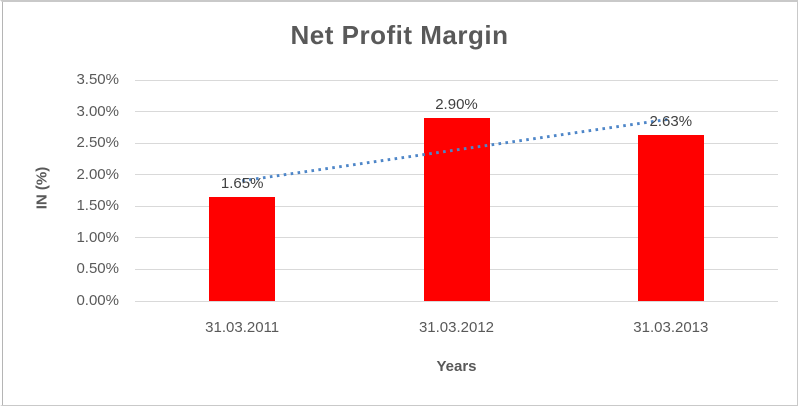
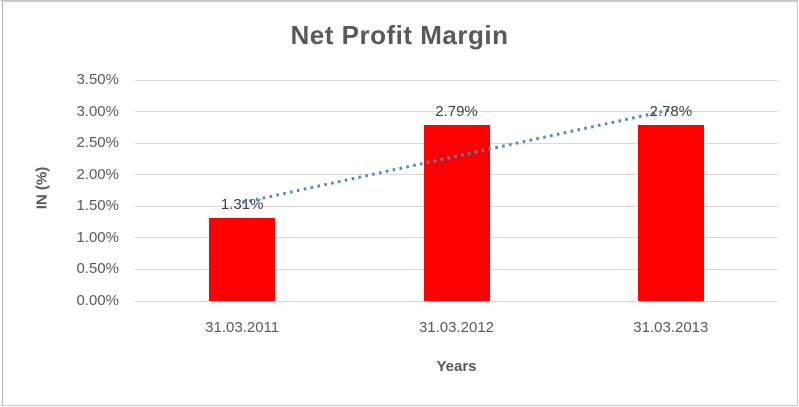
31.03.2011: 1.65% -> 1.31%
31.03.2012: 2.90% -> 2.79%
31.03.2013: 2.63% -> 2.78%
